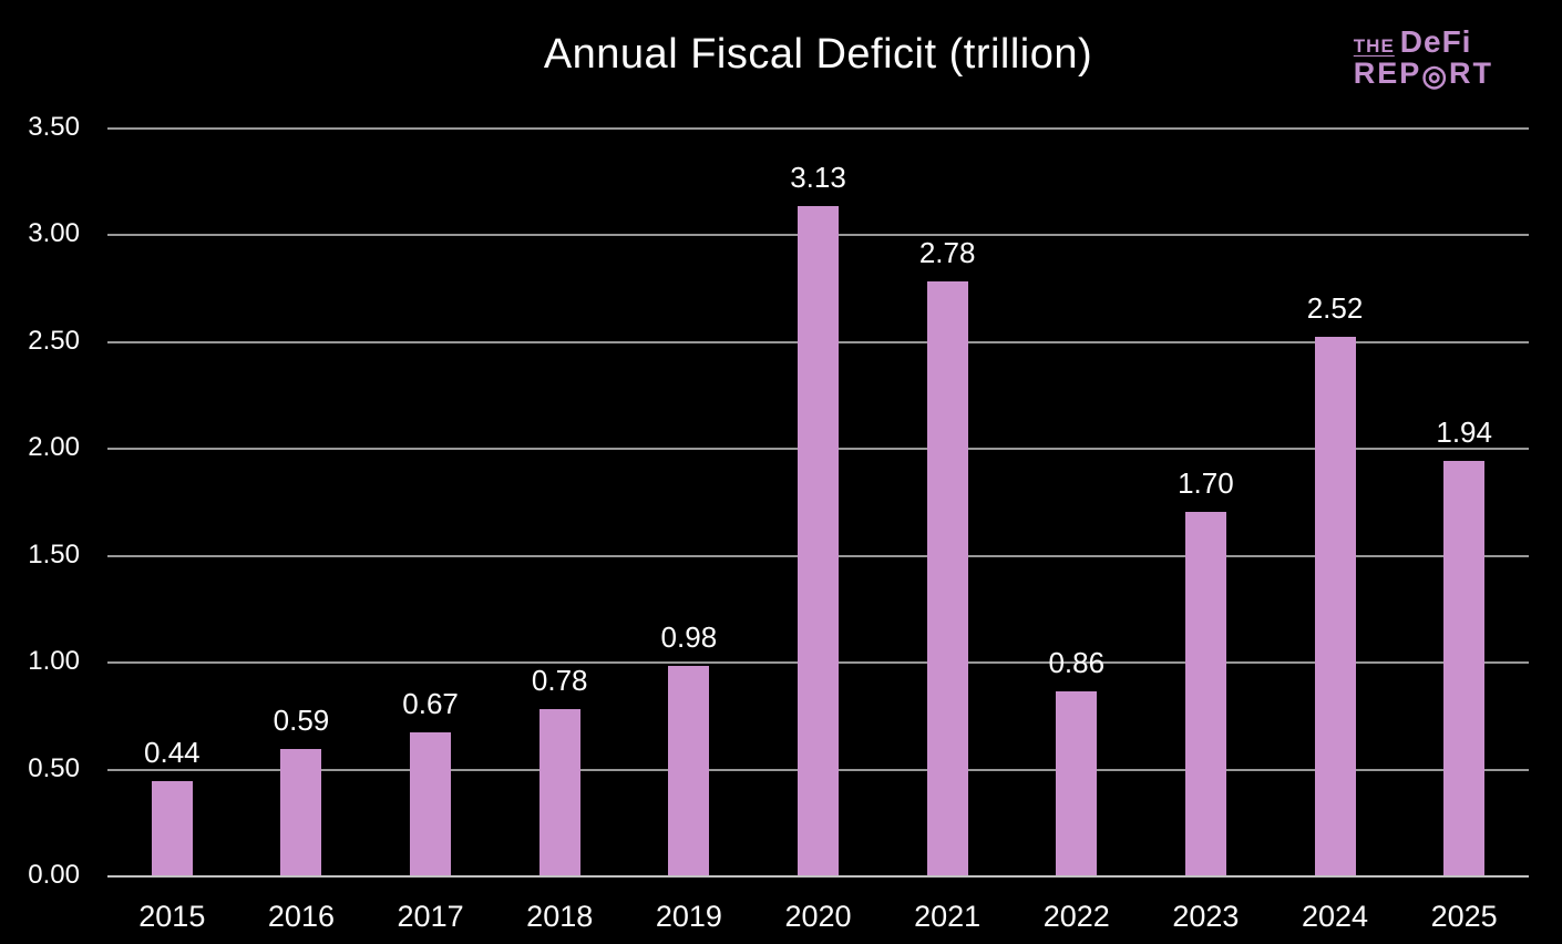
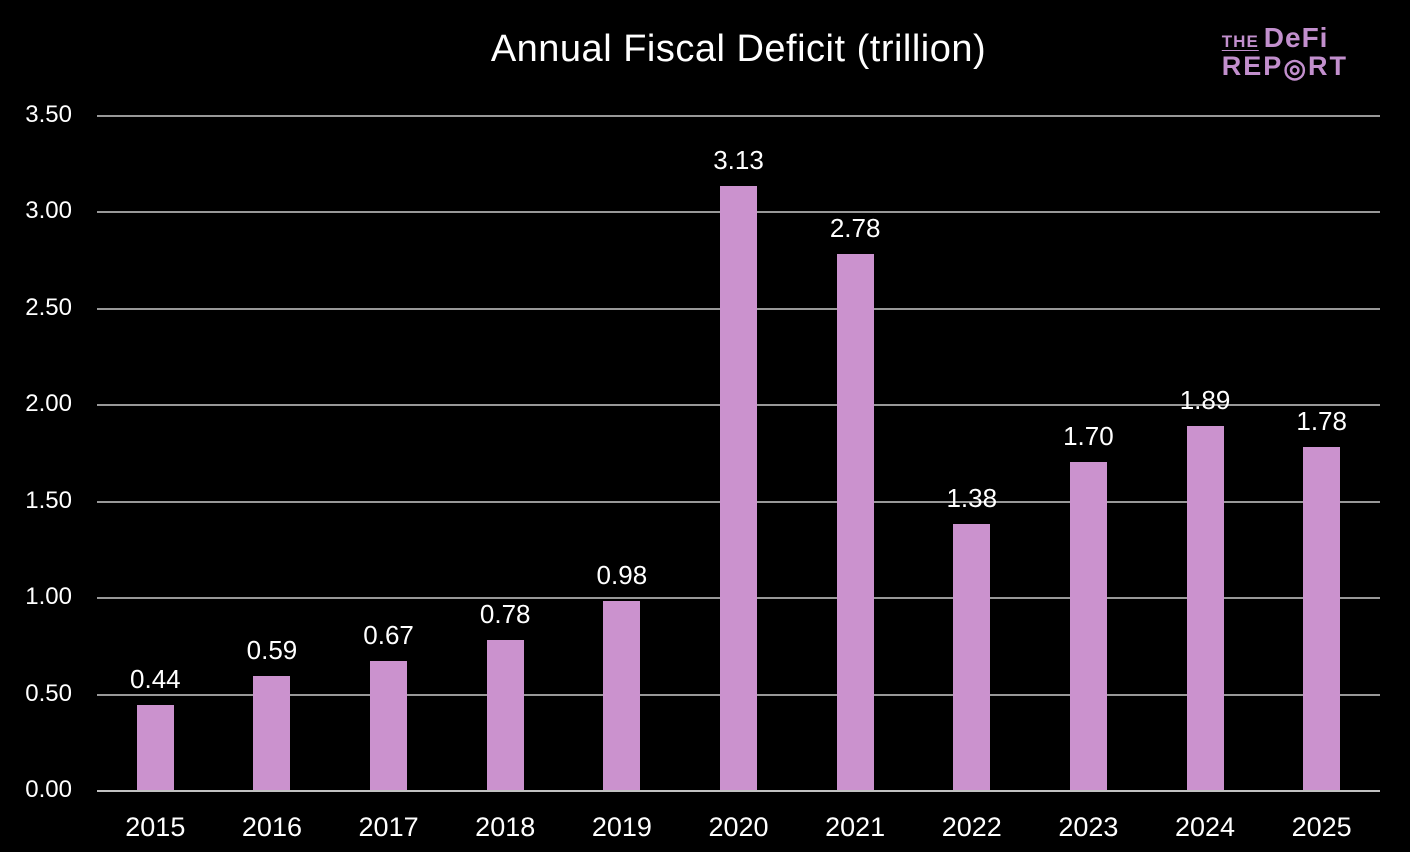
2022: 0.86 -> 1.38
2024: 2.52 -> 1.89
2025: 1.94 -> 1.78
